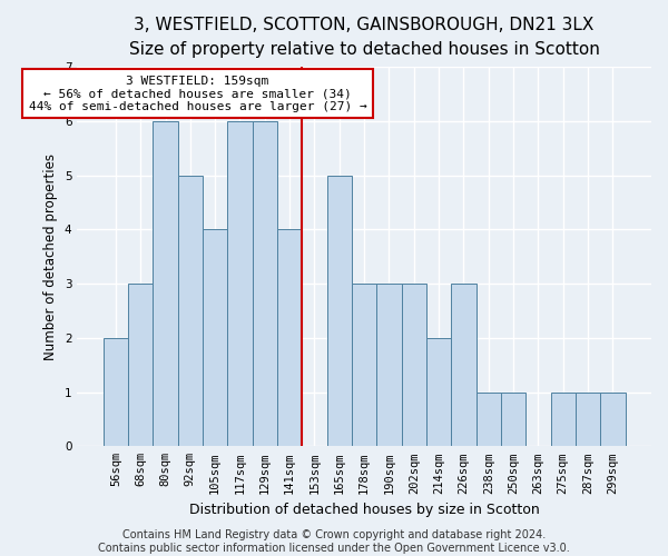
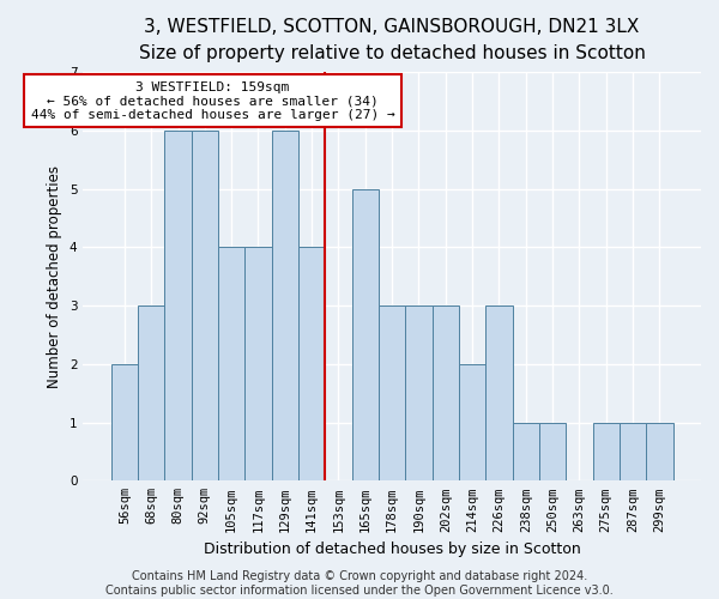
92sqm: 5 -> 6
117sqm: 6 -> 4
